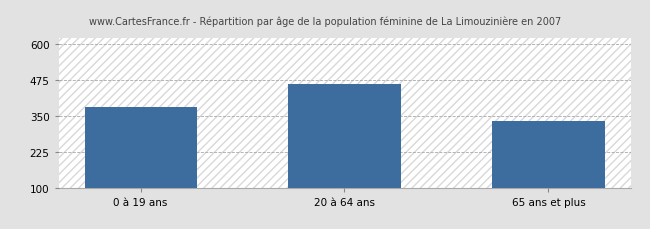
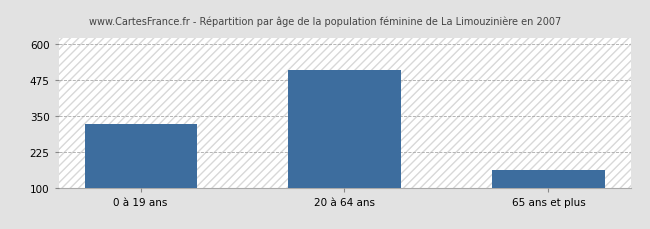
0 à 19 ans: 380 -> 320
20 à 64 ans: 460 -> 510
65 ans et plus: 330 -> 160
